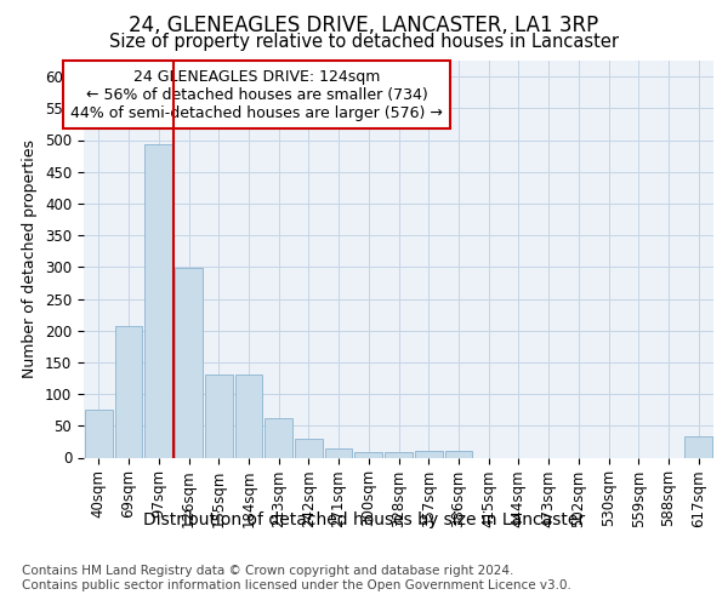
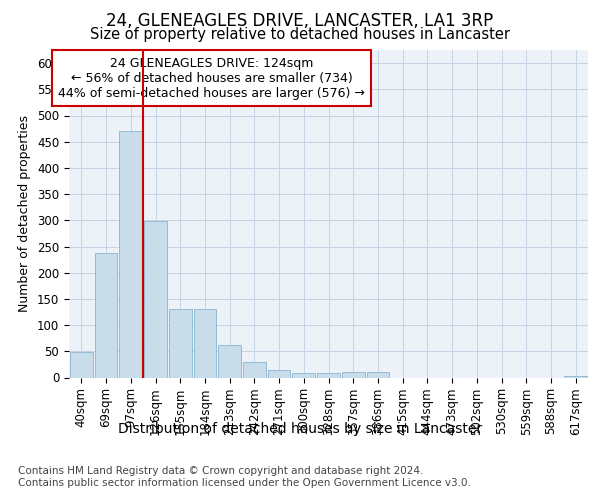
40sqm: 76 -> 48
69sqm: 208 -> 237
97sqm: 494 -> 470
617sqm: 34 -> 3
